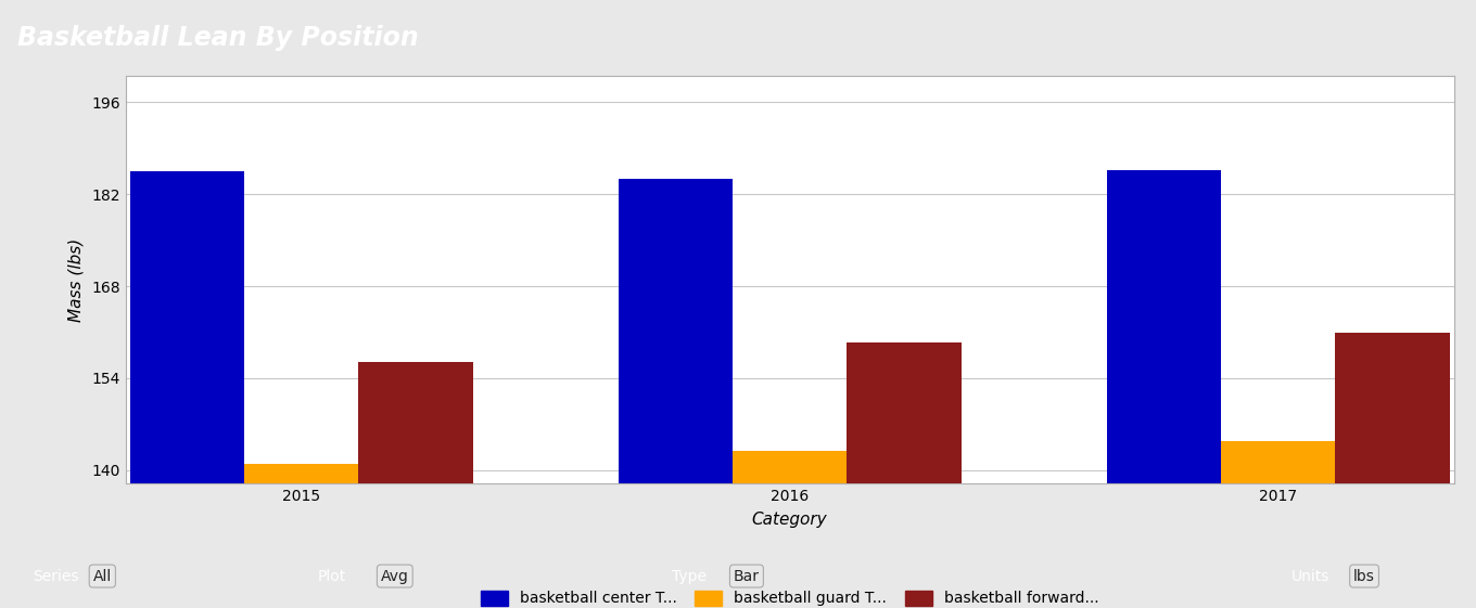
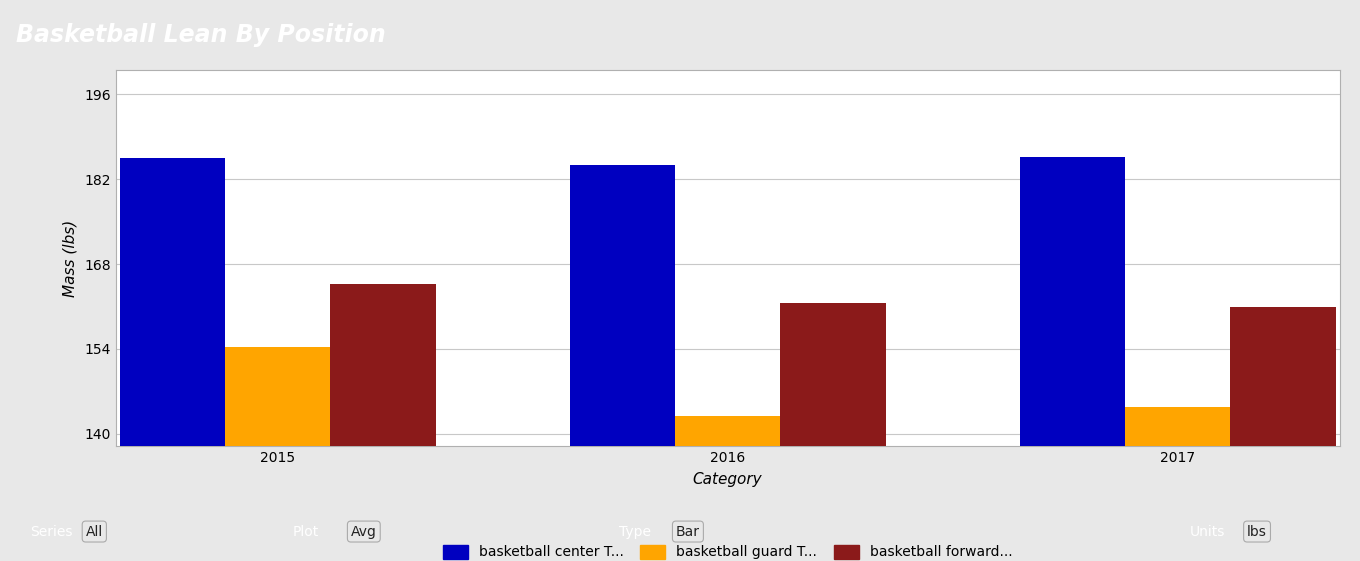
basketball guard T.../2015: 141.0 -> 154.4
basketball forward.../2015: 156.5 -> 164.8
basketball forward.../2016: 159.5 -> 161.6
